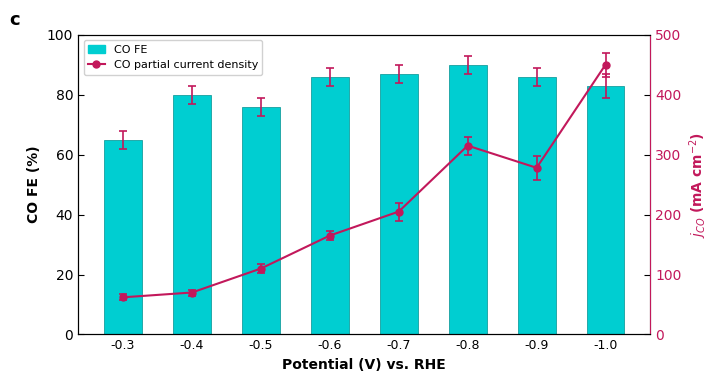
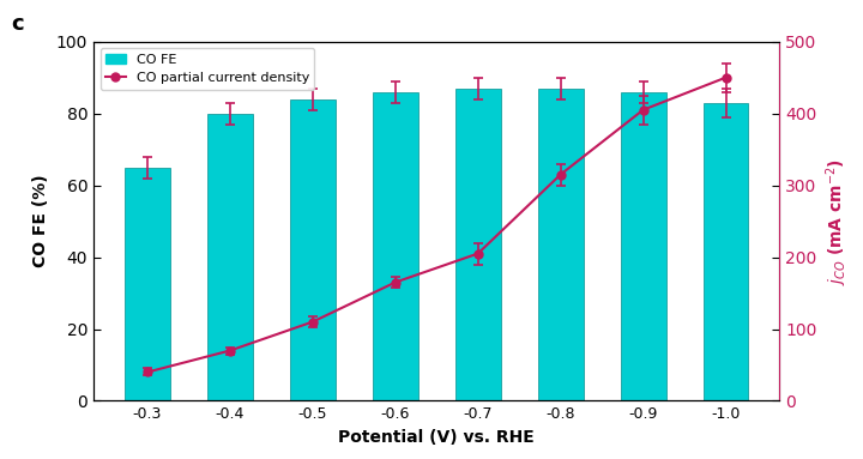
CO partial current density/-0.3: 62 -> 40
CO FE/-0.5: 76 -> 84
CO FE/-0.8: 90 -> 87
CO partial current density/-0.9: 278 -> 405
